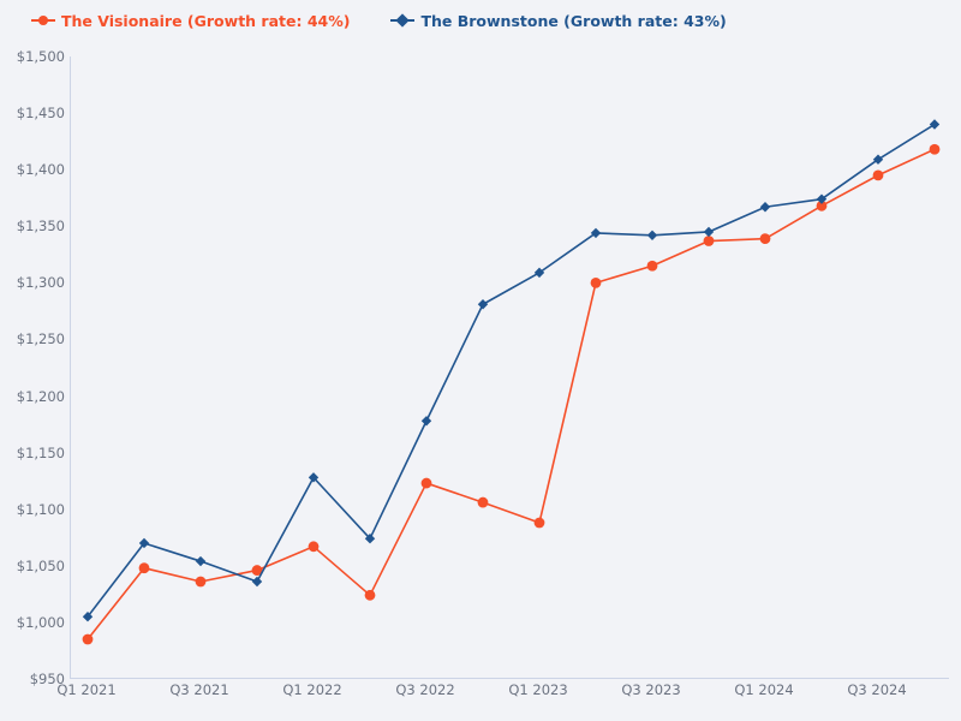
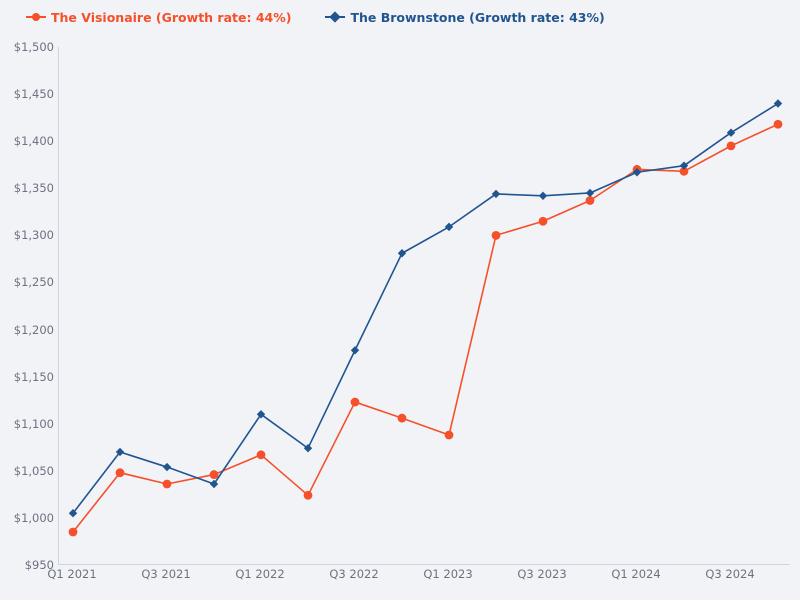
The Brownstone (Growth rate: 43%)/Q1 2022: $1130 -> $1110
The Visionaire (Growth rate: 44%)/Q1 2024: $1340 -> $1370
